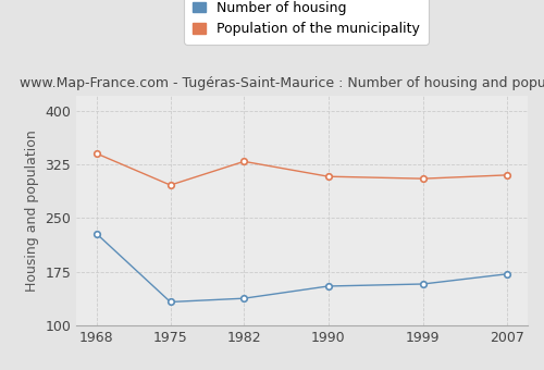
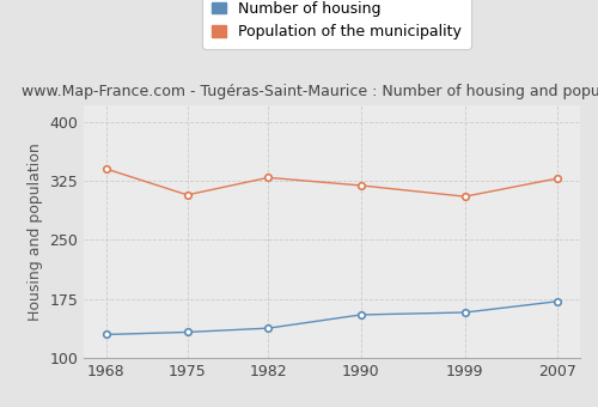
Number of housing/1968: 228 -> 130
Population of the municipality/1975: 296 -> 307
Population of the municipality/1990: 308 -> 319
Population of the municipality/2007: 310 -> 328
